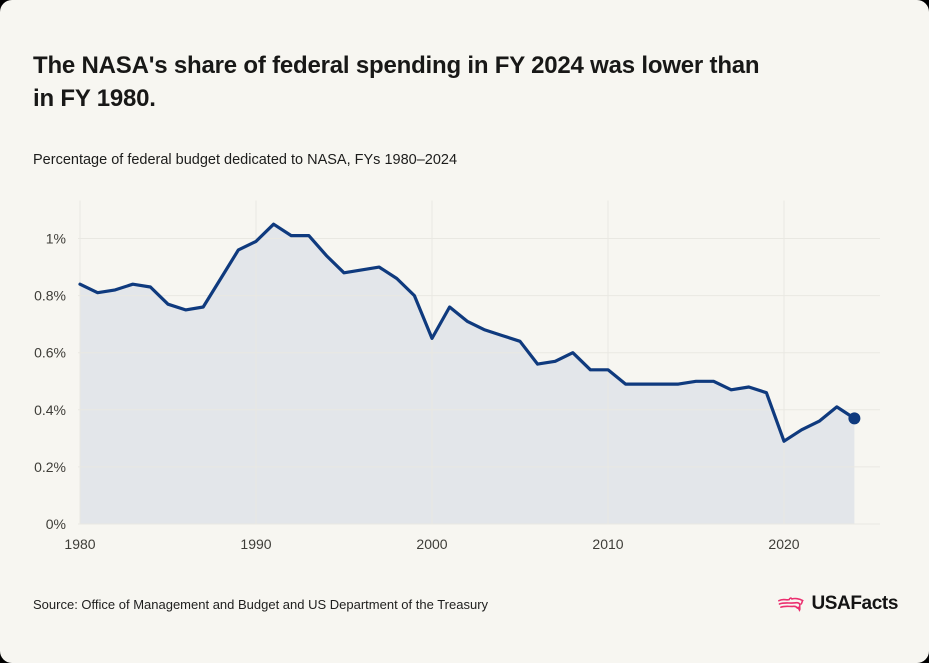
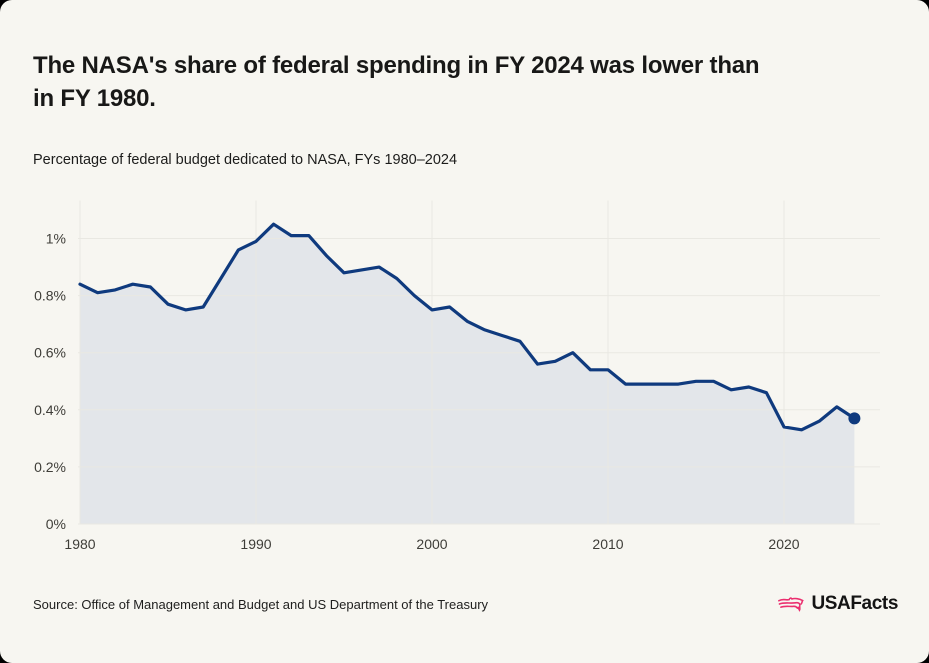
2000: 0.65% -> 0.75%
2020: 0.29% -> 0.34%
